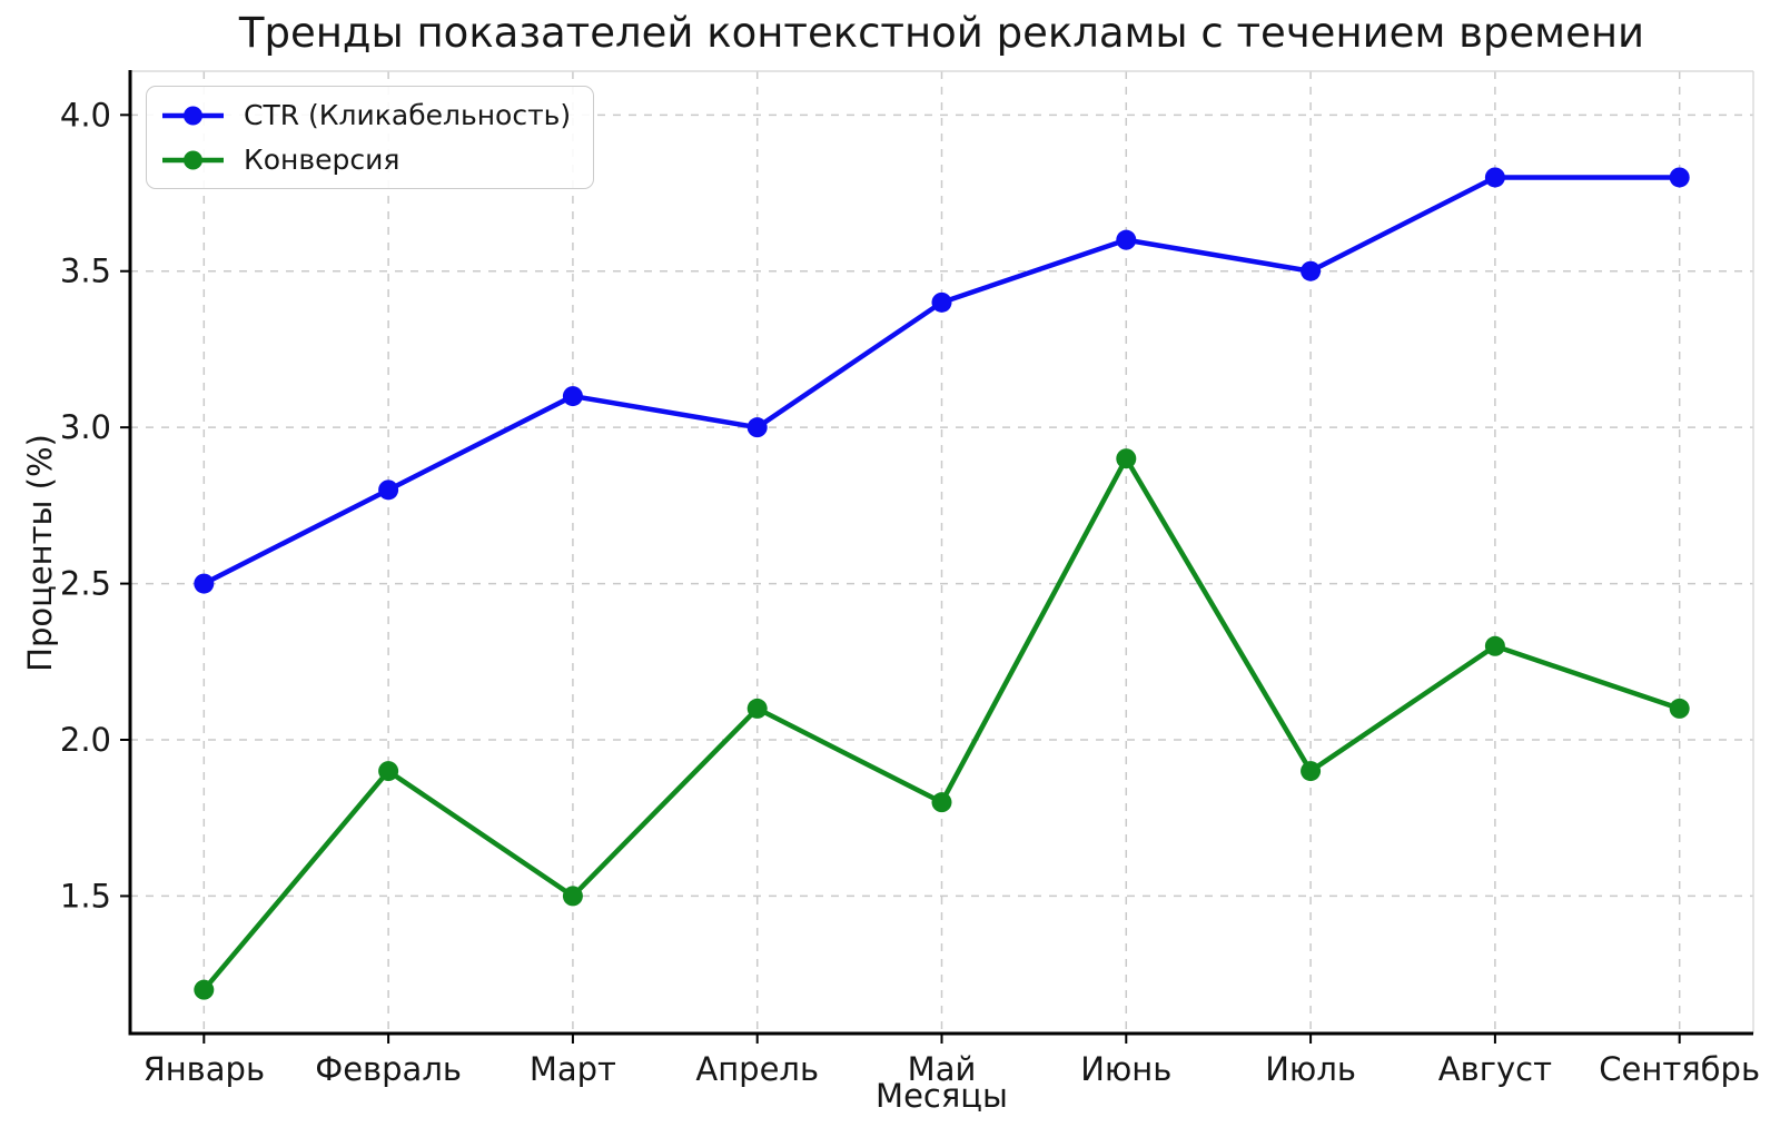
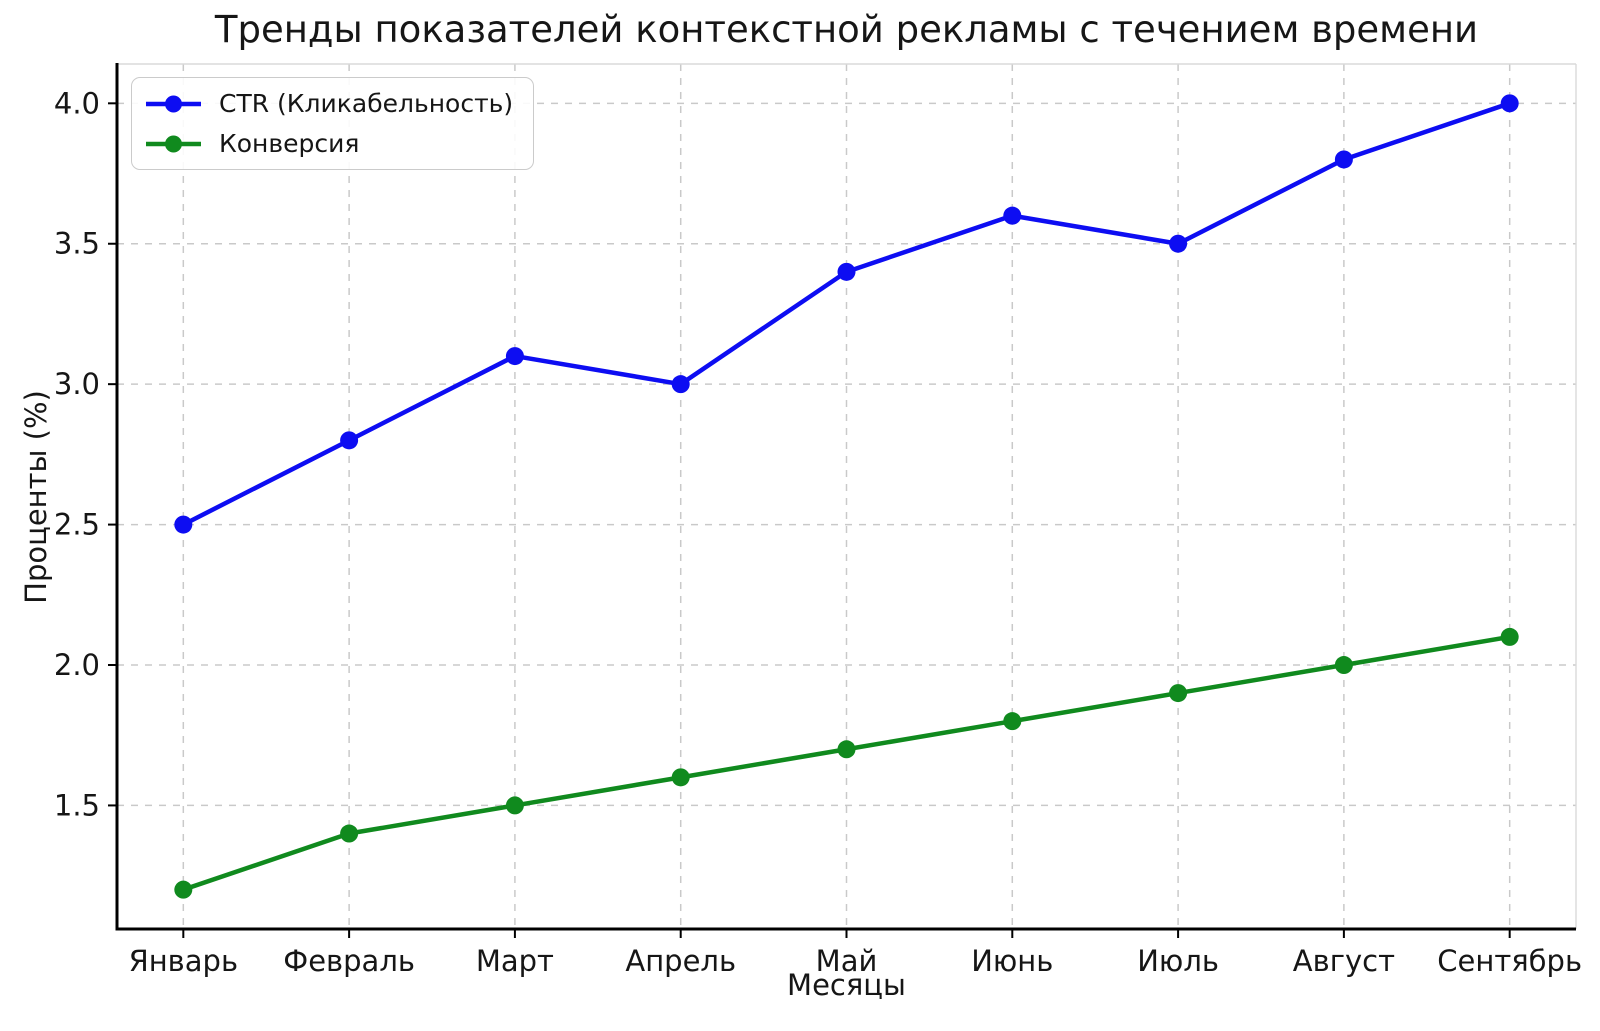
Конверсия/Февраль: 1.9 -> 1.4
Конверсия/Апрель: 2.1 -> 1.6
Конверсия/Май: 1.8 -> 1.7
Конверсия/Июнь: 2.9 -> 1.8
Конверсия/Август: 2.3 -> 2.0
CTR (Кликабельность)/Сентябрь: 3.8 -> 4.0
